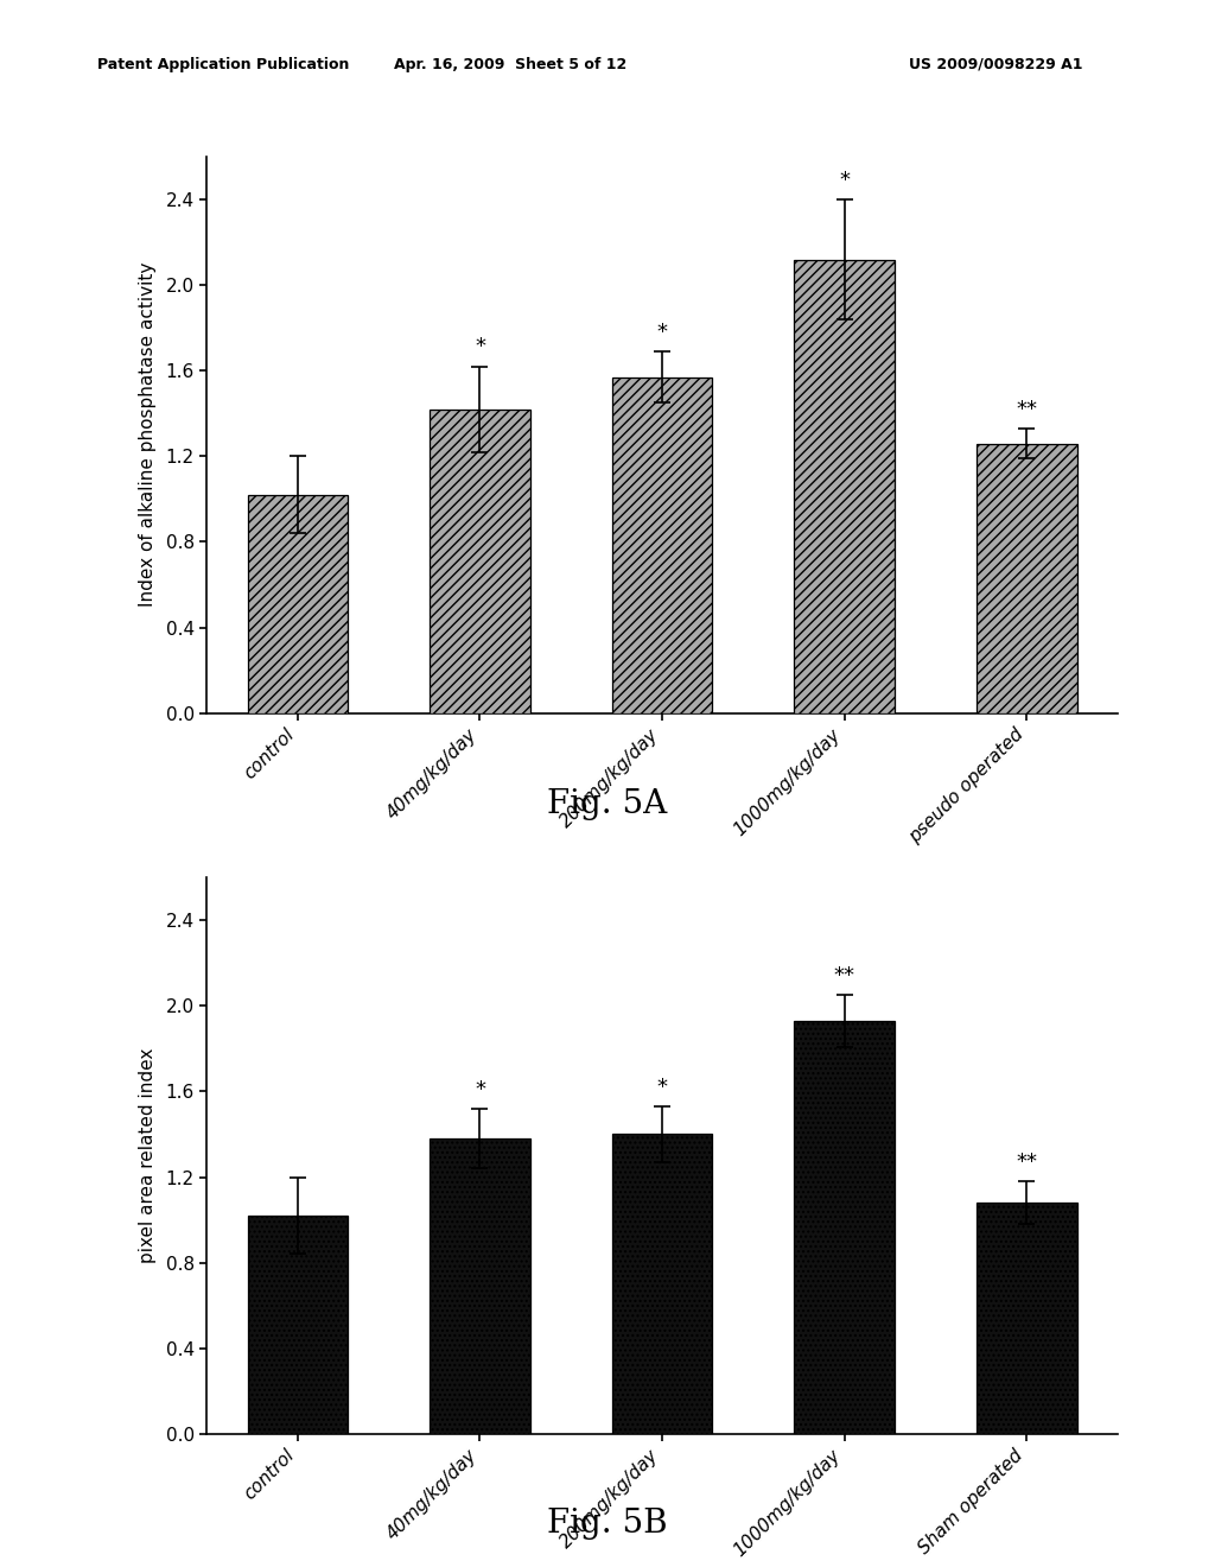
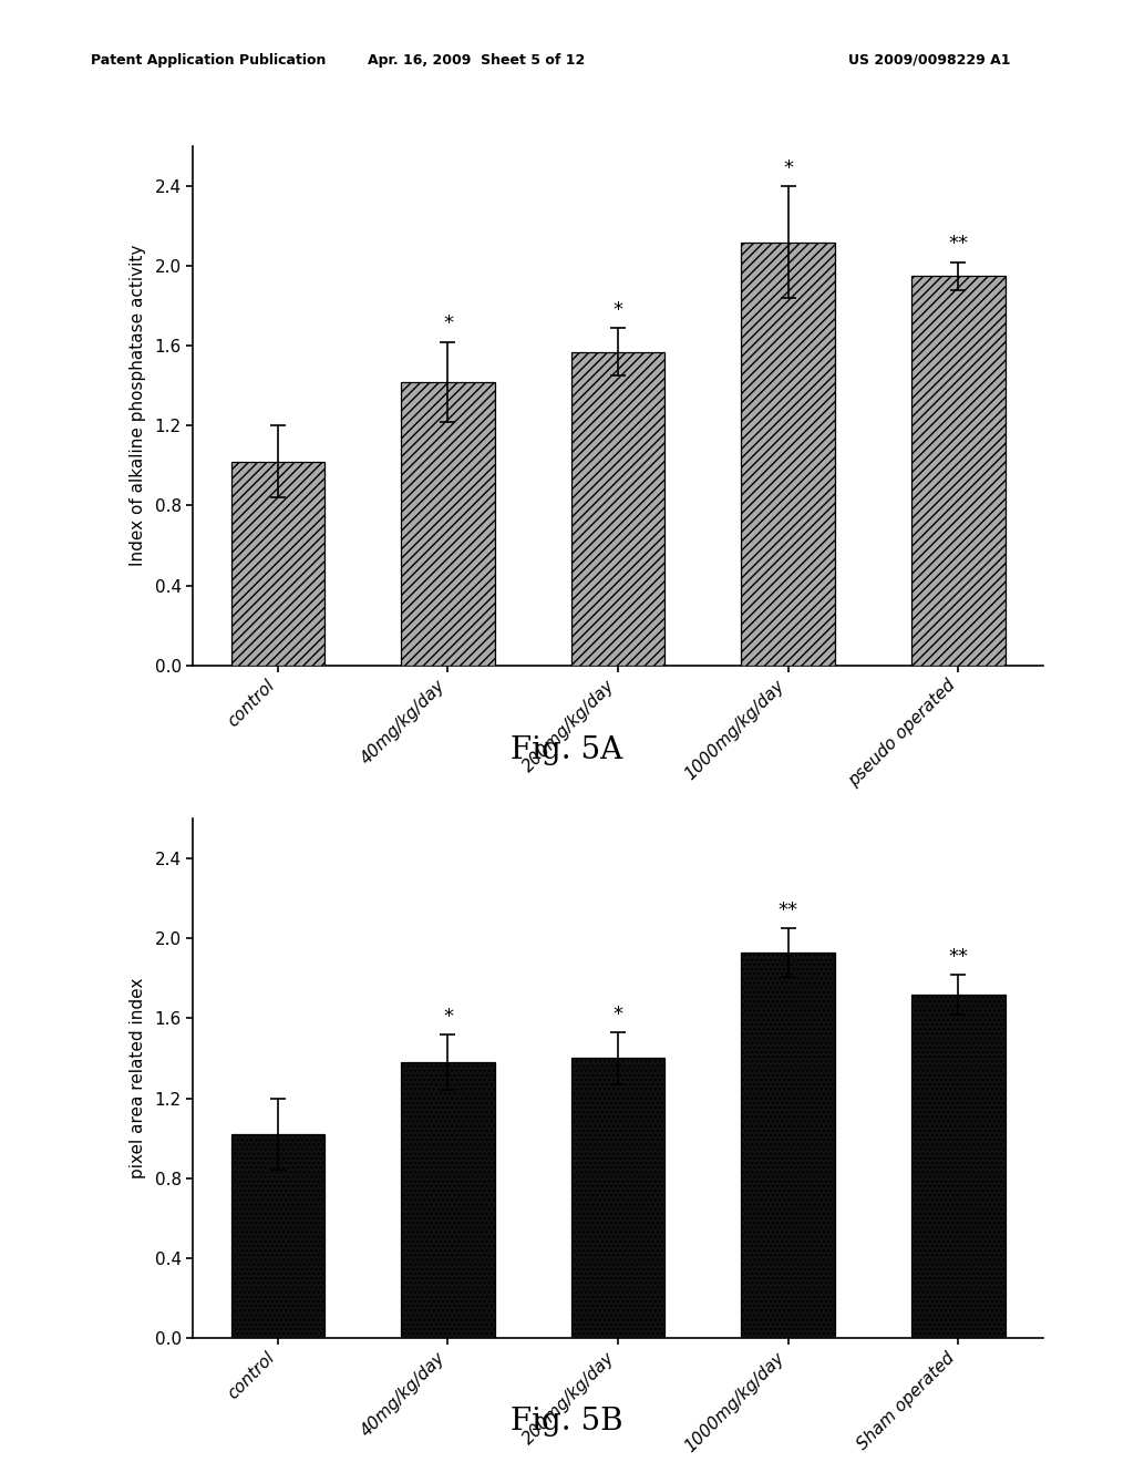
pseudo operated: 1.26 -> 1.95
Sham operated: 1.08 -> 1.72
